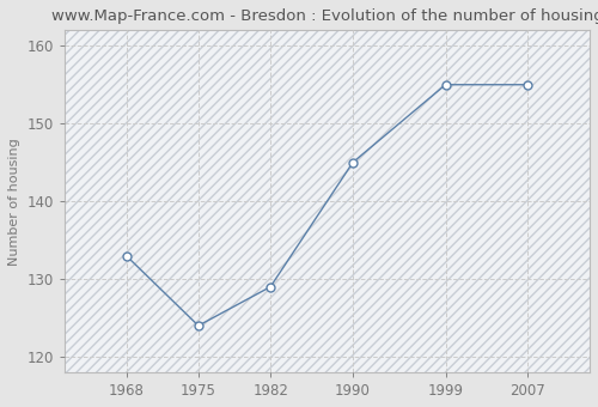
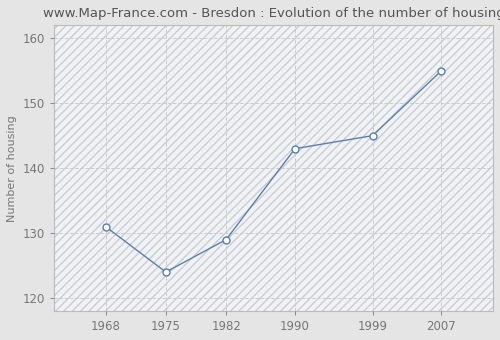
1968: 133 -> 131
1990: 145 -> 143
1999: 155 -> 145
